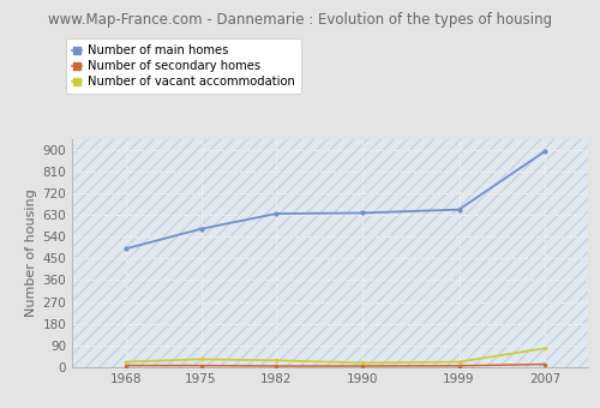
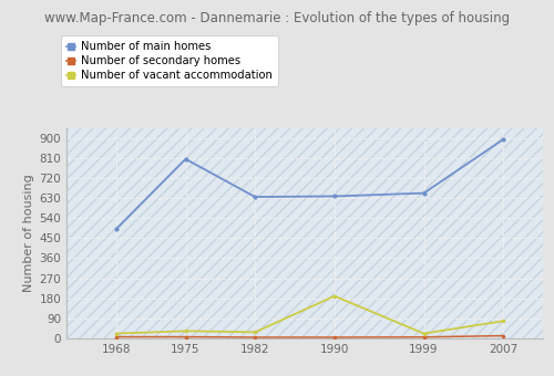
Number of main homes/1975: 572 -> 805
Number of vacant accommodation/1990: 18 -> 190
